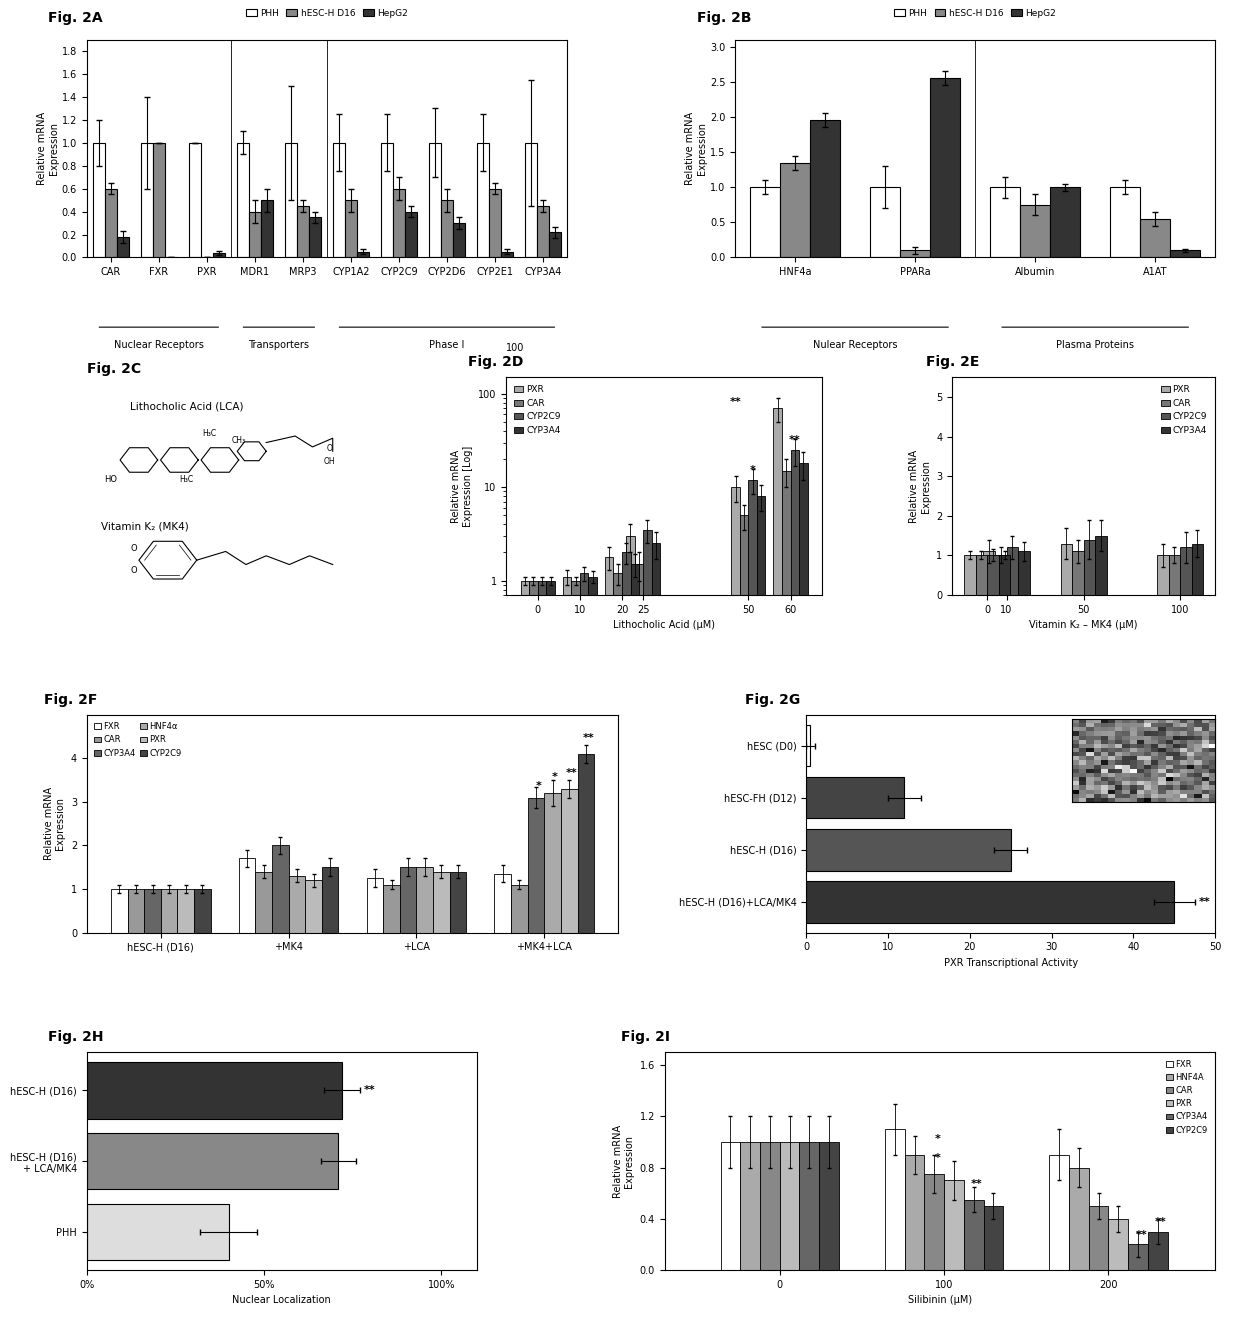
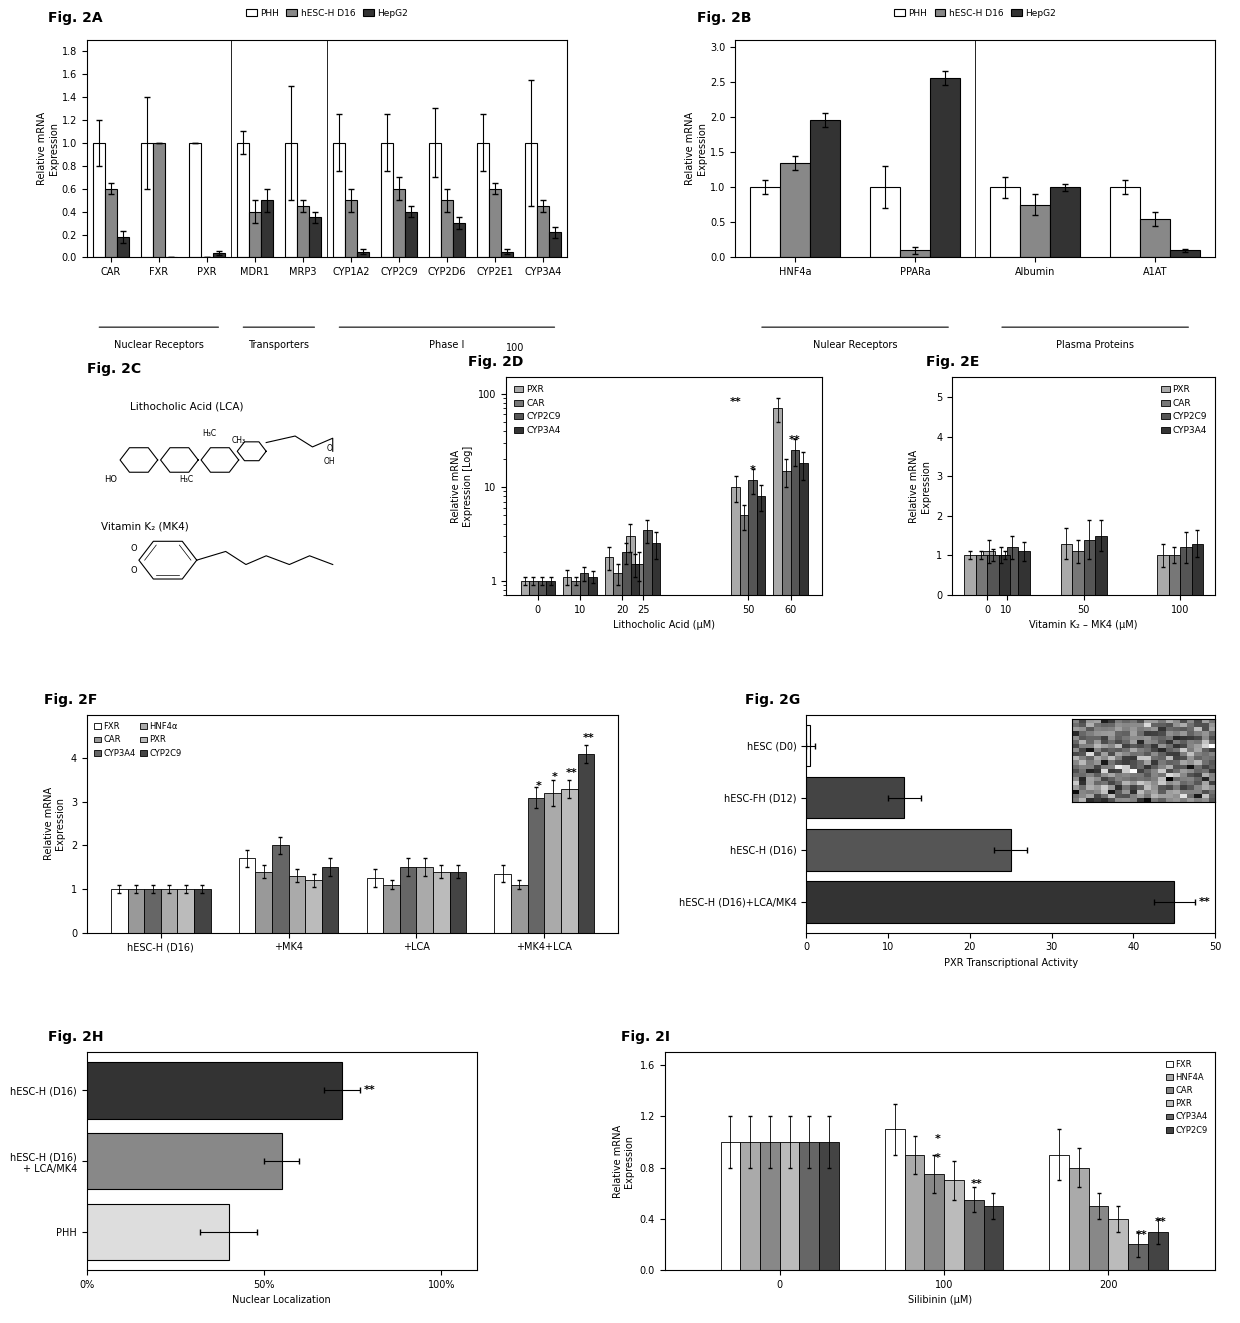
hESC-H (D16) + LCA/MK4: 71% -> 55%
